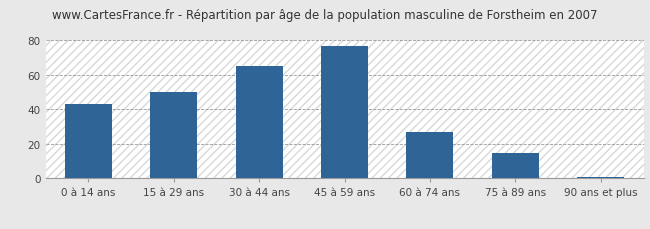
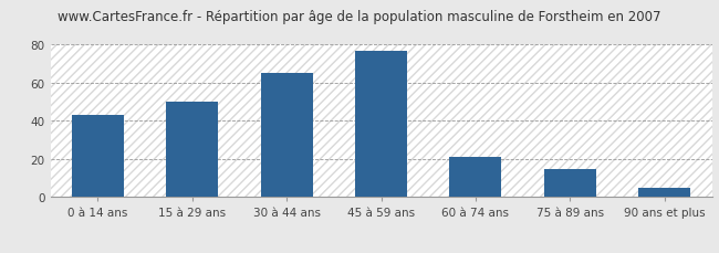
60 à 74 ans: 27 -> 21
90 ans et plus: 1 -> 5
